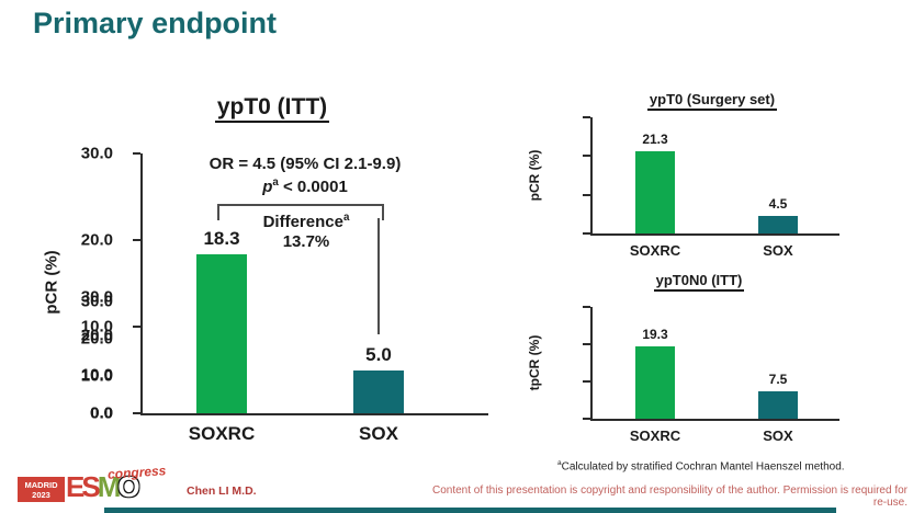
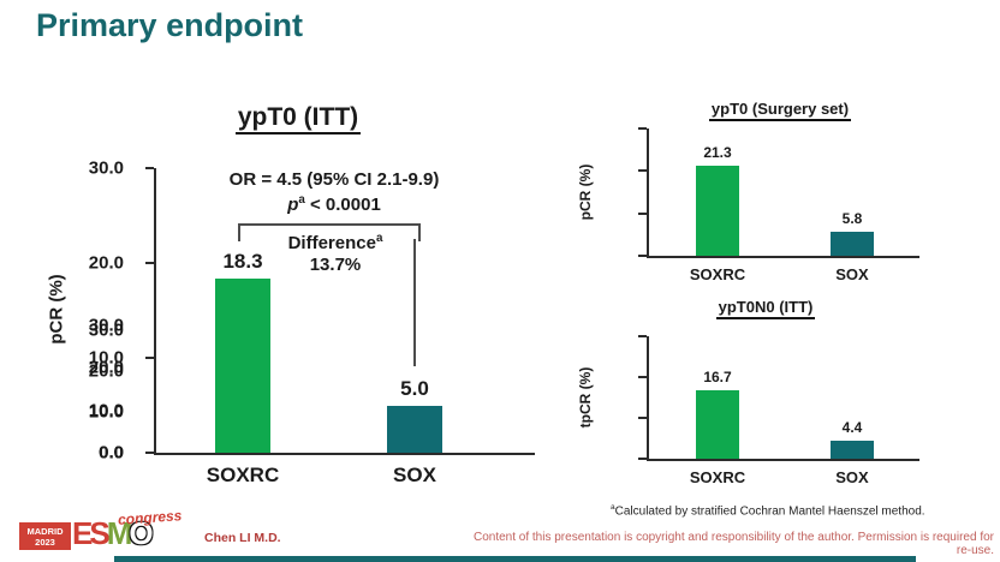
ypT0 (Surgery set)/SOX: 4.5 -> 5.8
ypT0N0 (ITT)/SOXRC: 19.3 -> 16.7
ypT0N0 (ITT)/SOX: 7.5 -> 4.4
